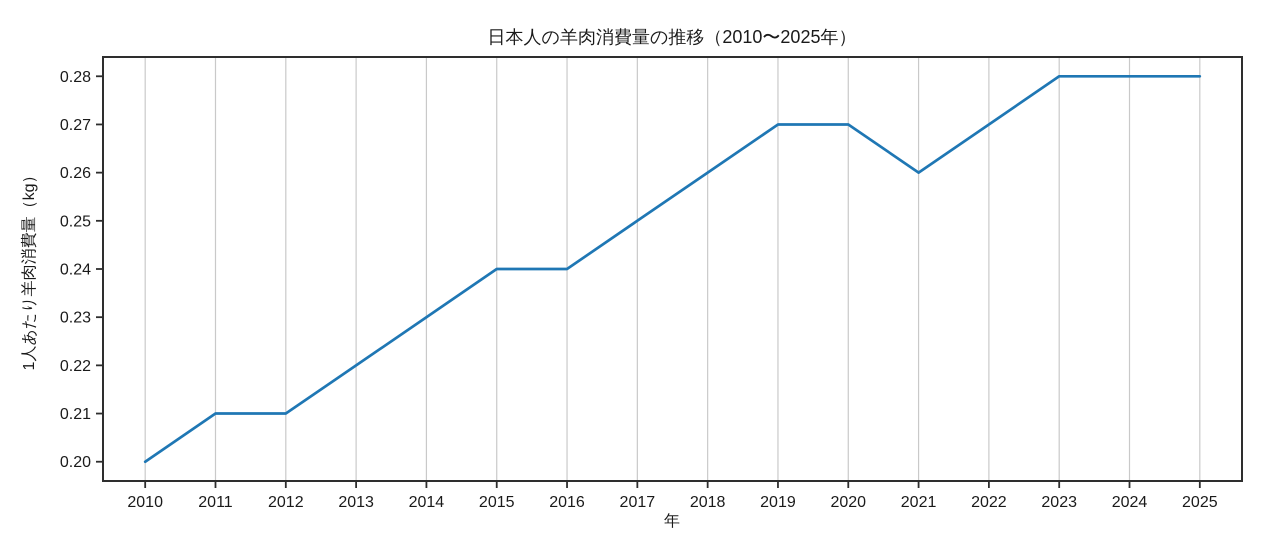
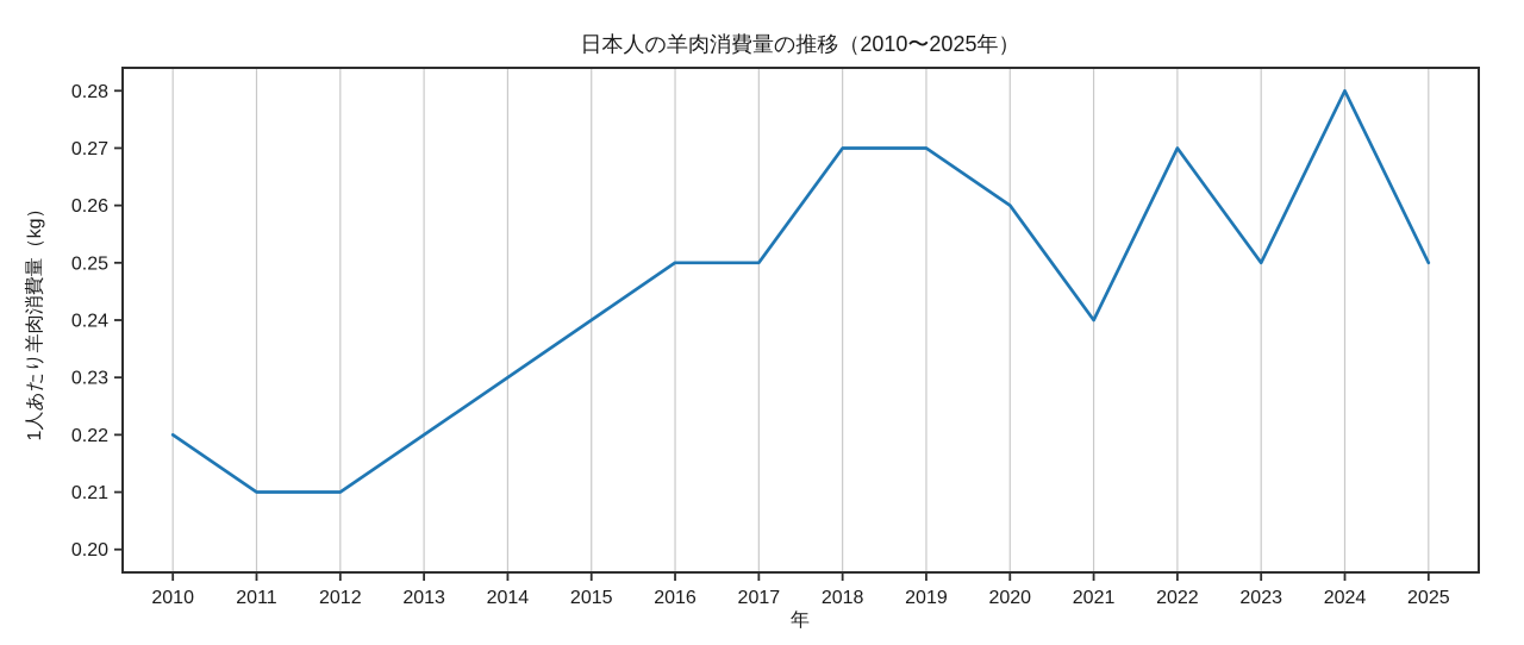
2010: 0.20 -> 0.22
2016: 0.24 -> 0.25
2018: 0.26 -> 0.27
2020: 0.27 -> 0.26
2021: 0.26 -> 0.24
2023: 0.28 -> 0.25
2025: 0.28 -> 0.25
